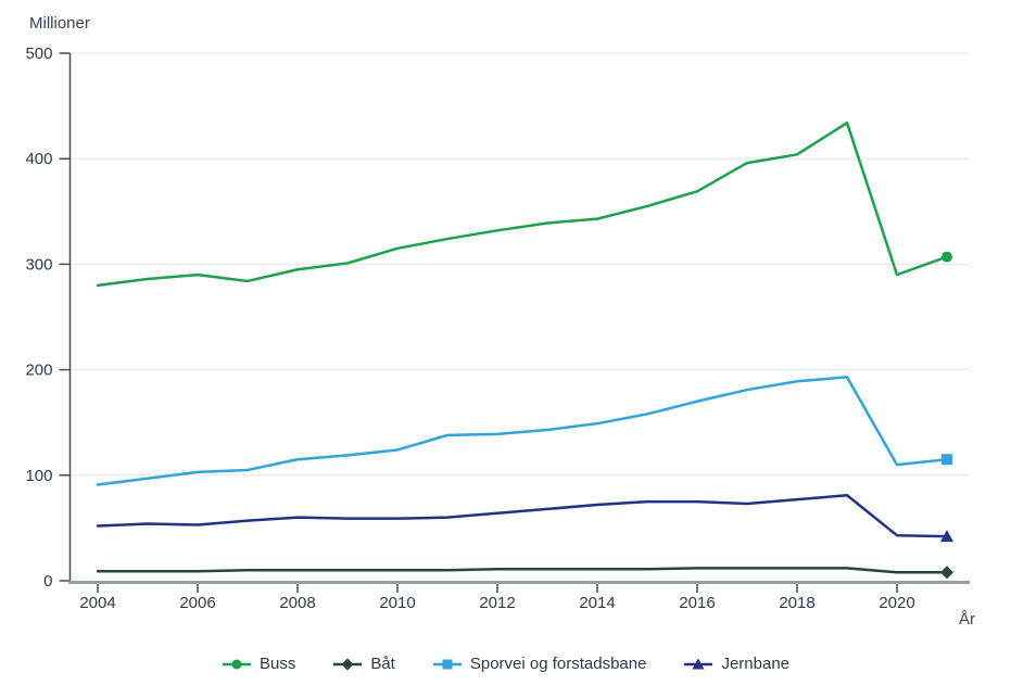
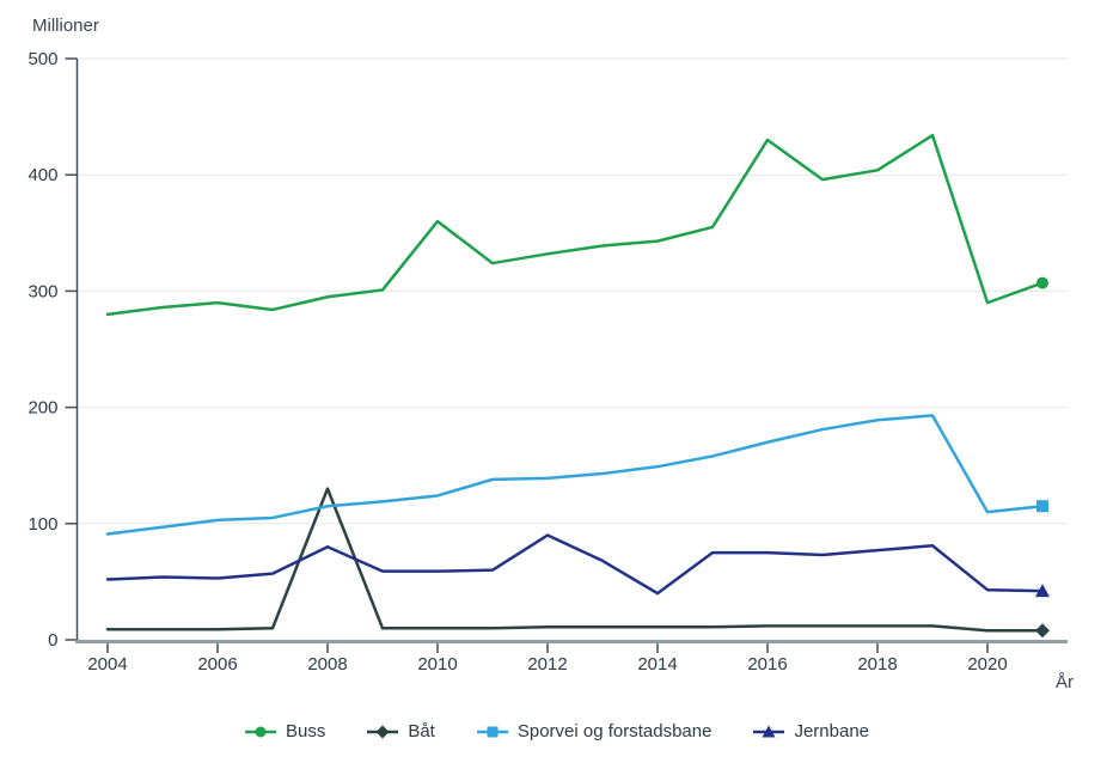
Båt/2008: 10 -> 130
Jernbane/2008: 60 -> 80
Buss/2010: 320 -> 360
Jernbane/2012: 60 -> 90
Jernbane/2014: 70 -> 40
Buss/2016: 370 -> 430
